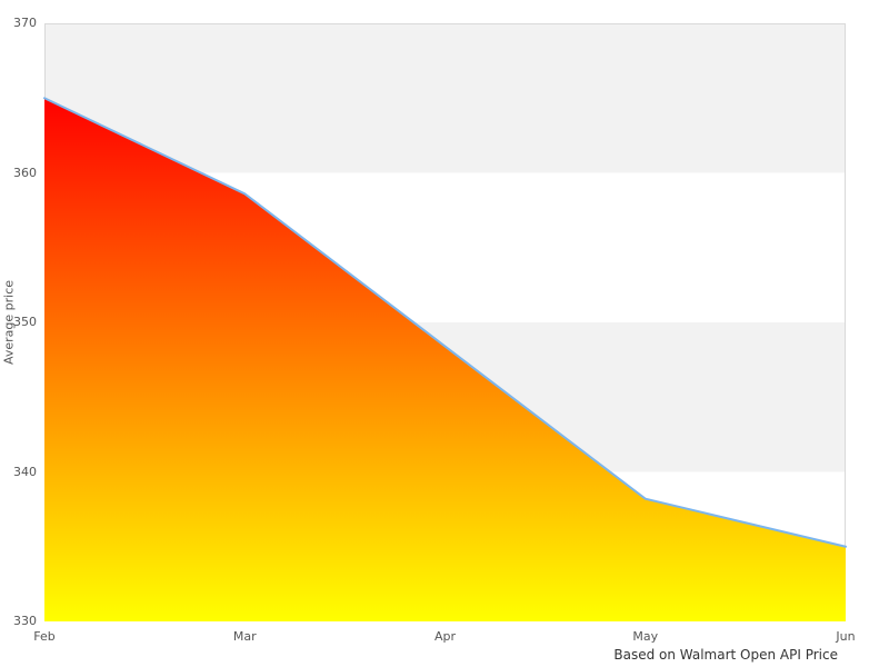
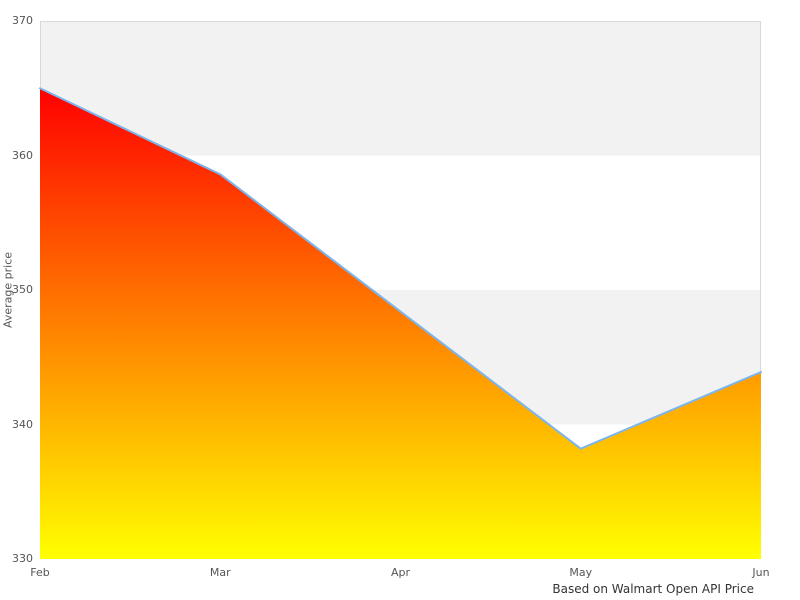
Jun: 335.0 -> 343.9
